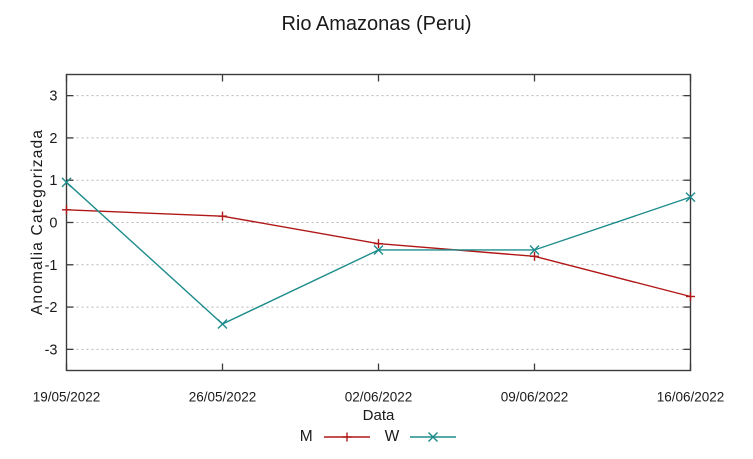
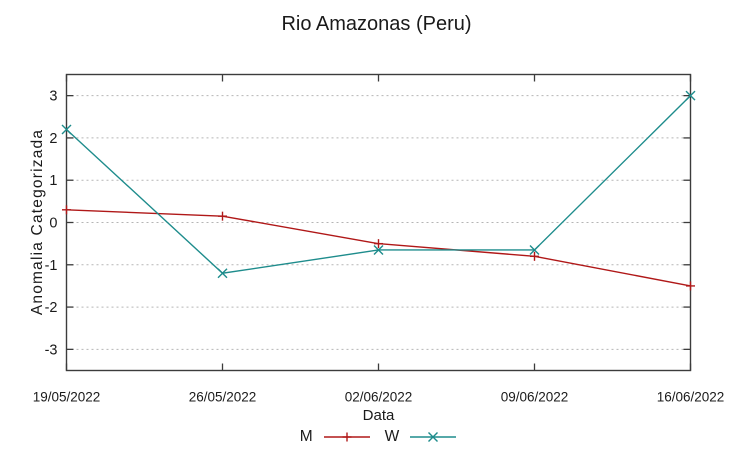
W/19/05/2022: 0.9 -> 2.2
W/26/05/2022: -2.4 -> -1.2
M/16/06/2022: -1.8 -> -1.5
W/16/06/2022: 0.6 -> 3.0
